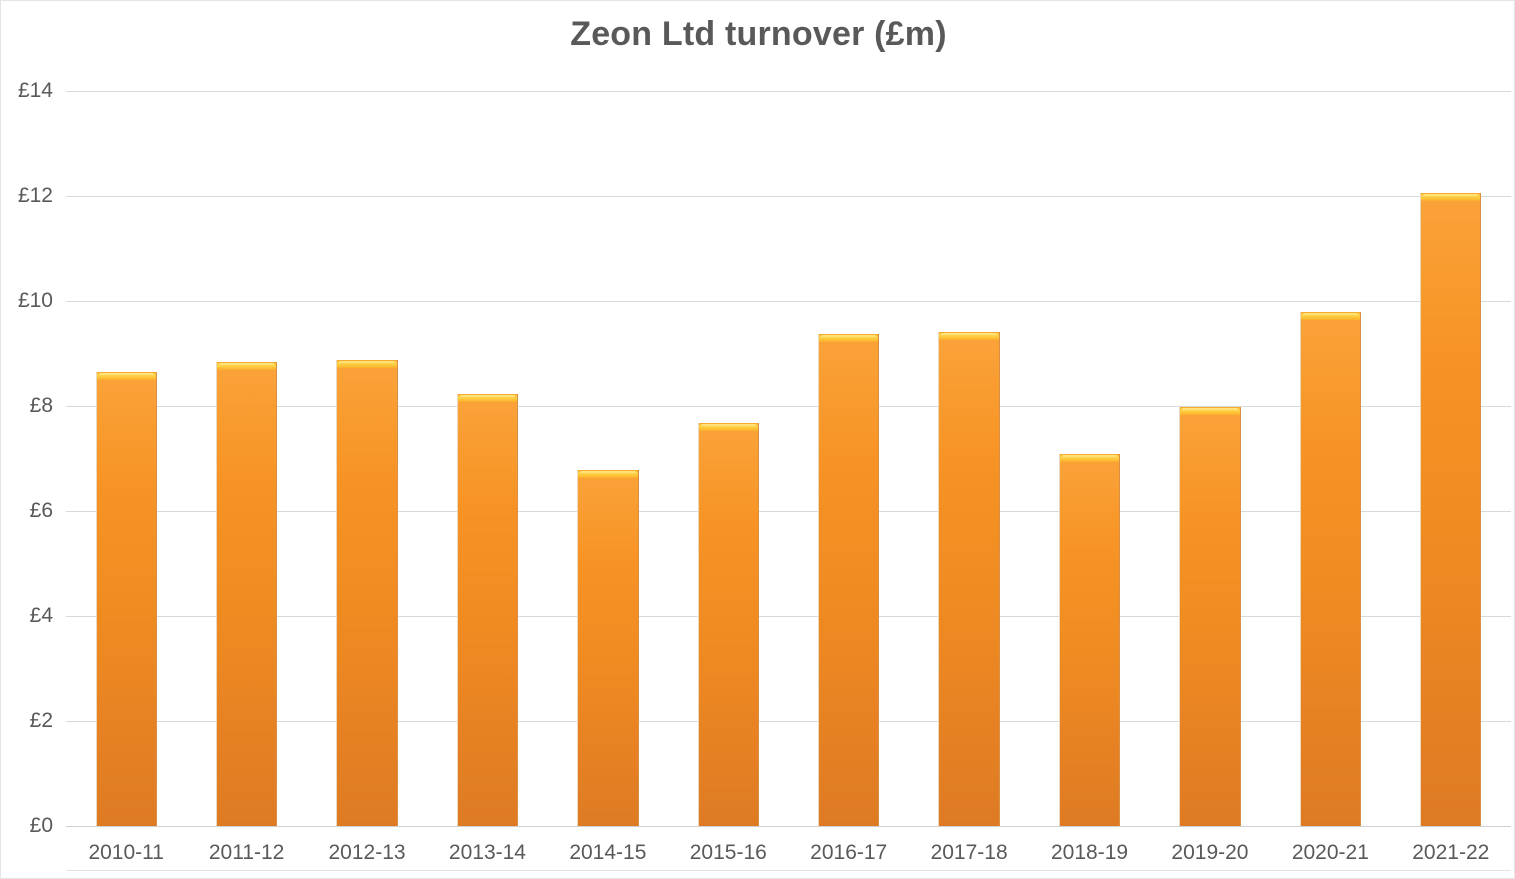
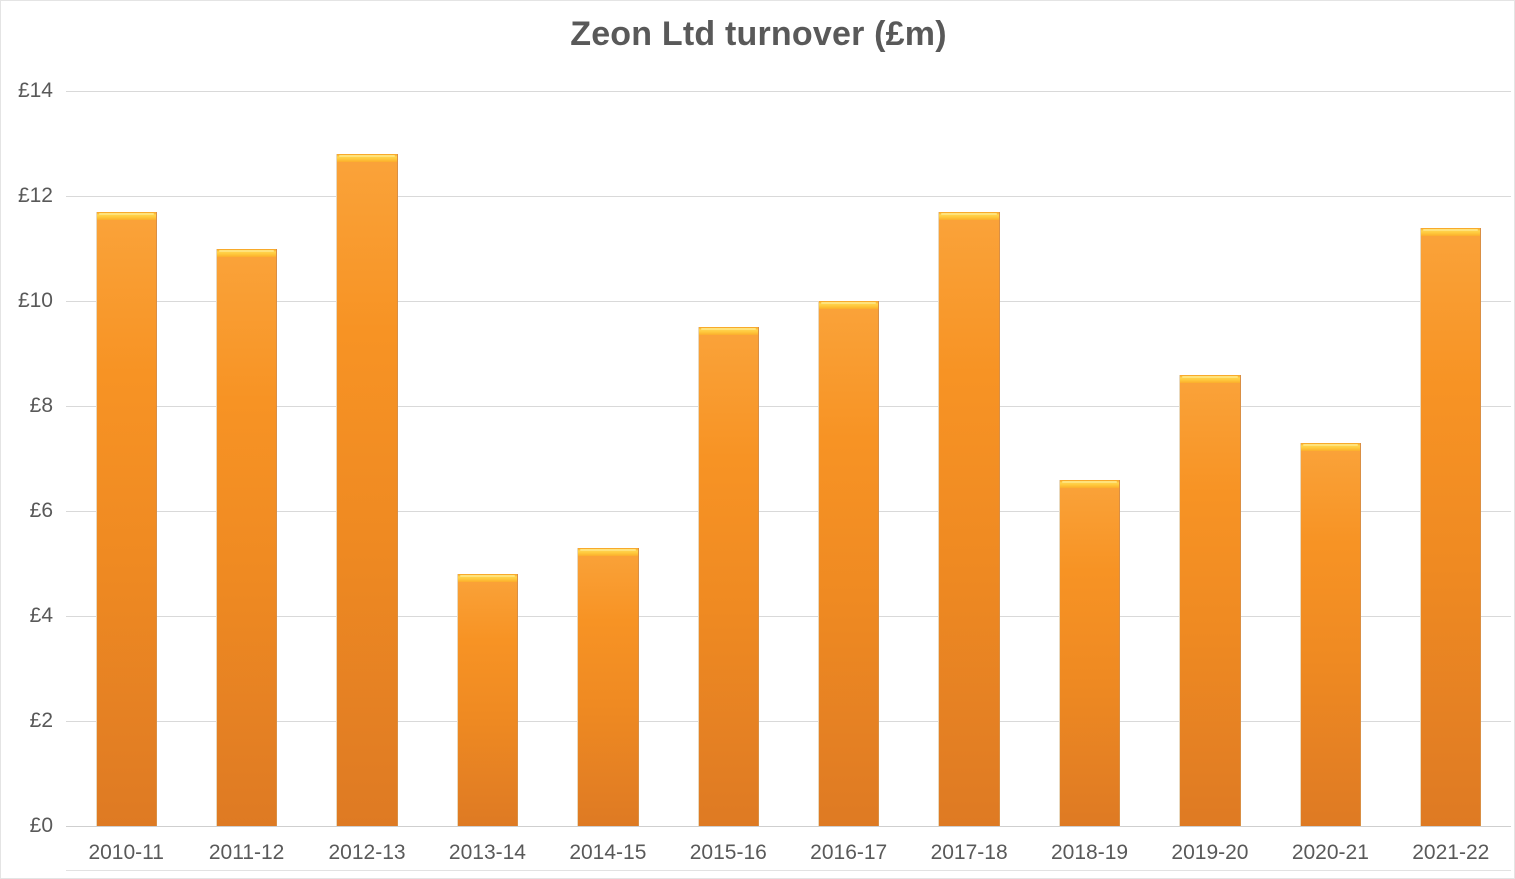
2010-11: £8.7 -> £11.7
2011-12: £8.8 -> £11.0
2012-13: £8.9 -> £12.8
2013-14: £8.2 -> £4.8
2014-15: £6.8 -> £5.3
2015-16: £7.7 -> £9.5
2016-17: £9.4 -> £10.0
2017-18: £9.4 -> £11.7
2018-19: £7.1 -> £6.6
2019-20: £8.0 -> £8.6
2020-21: £9.8 -> £7.3
2021-22: £12.1 -> £11.4
